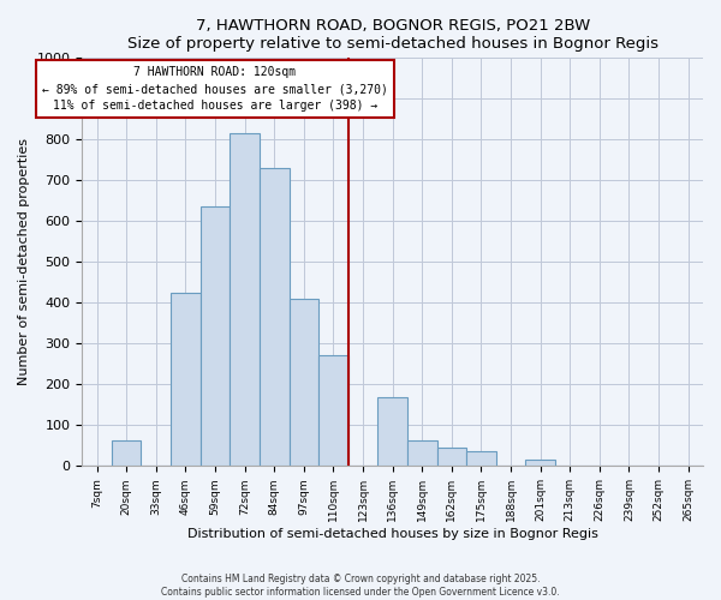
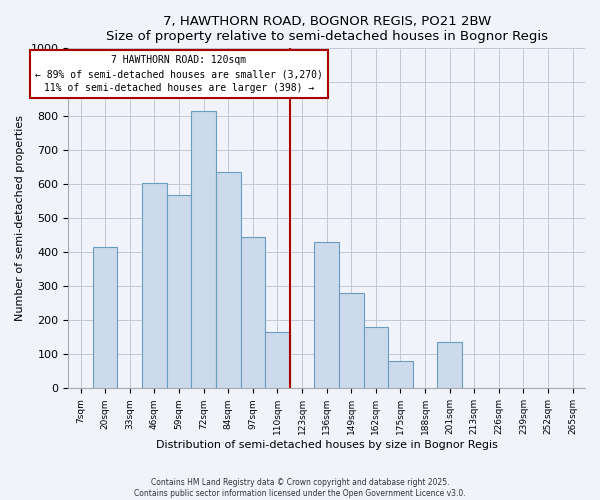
20sqm: 62 -> 415
46sqm: 425 -> 605
59sqm: 637 -> 570
84sqm: 730 -> 635
97sqm: 410 -> 445
110sqm: 272 -> 165
136sqm: 168 -> 430
149sqm: 62 -> 280
162sqm: 45 -> 180
175sqm: 35 -> 80
201sqm: 17 -> 135
